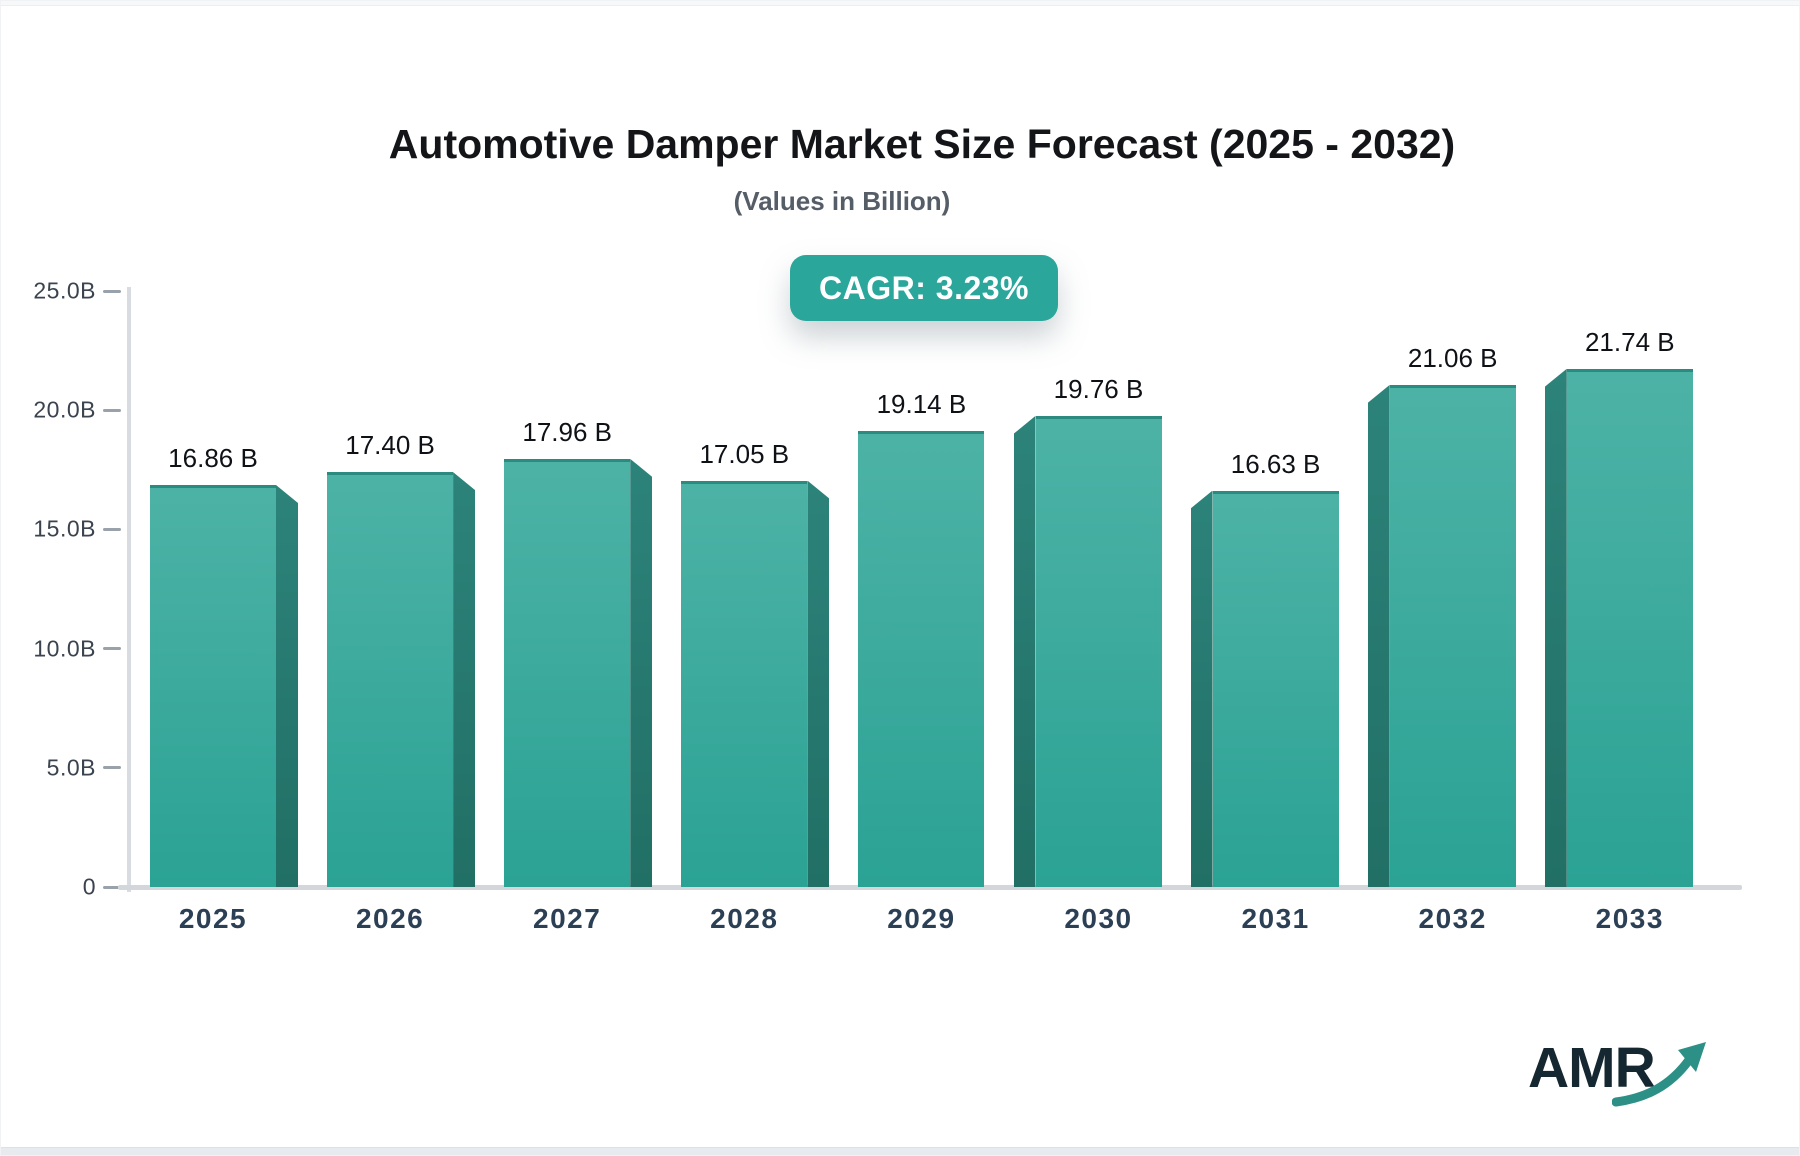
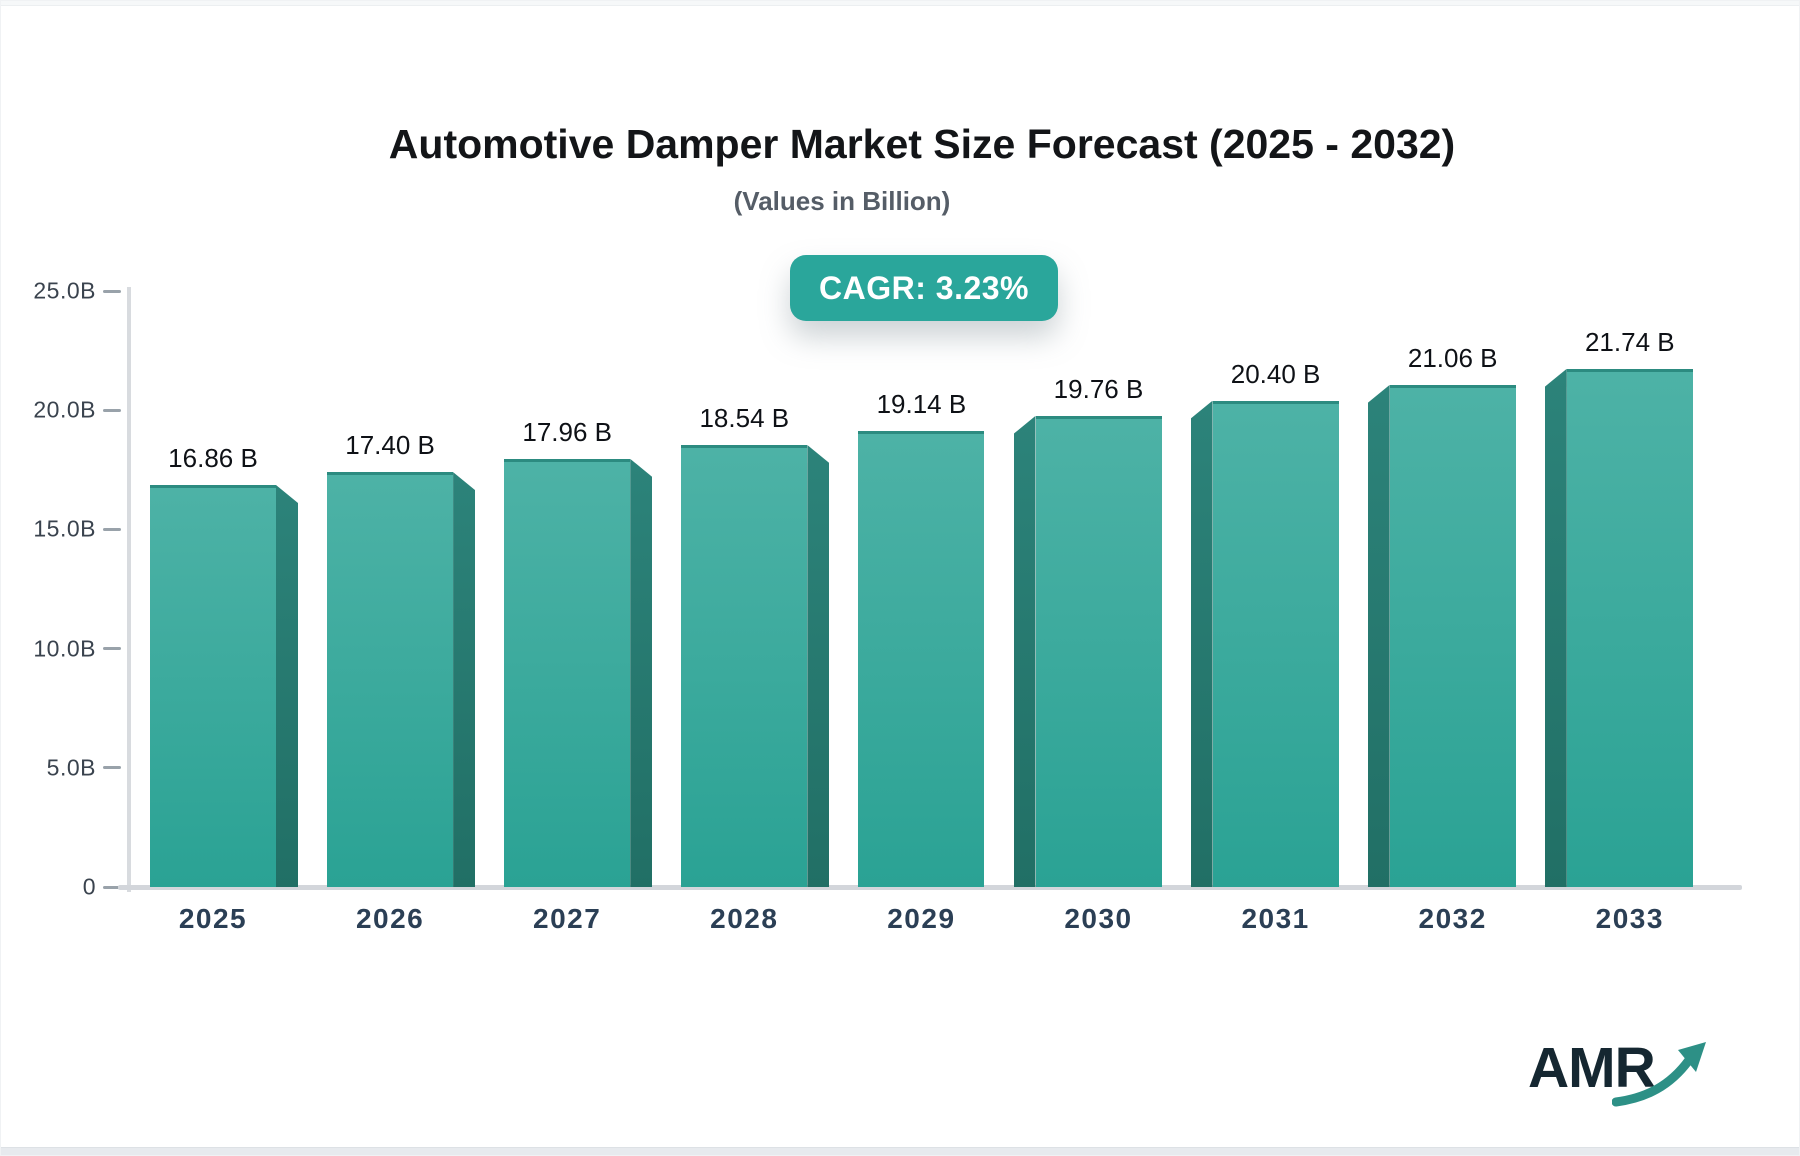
2028: 17.05 -> 18.54
2031: 16.63 -> 20.40
